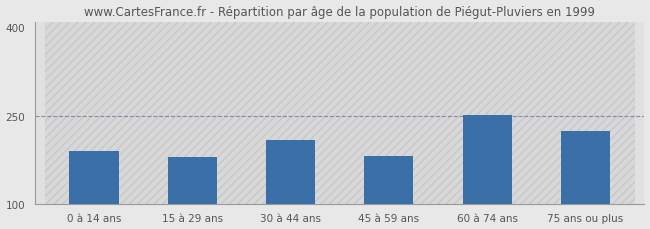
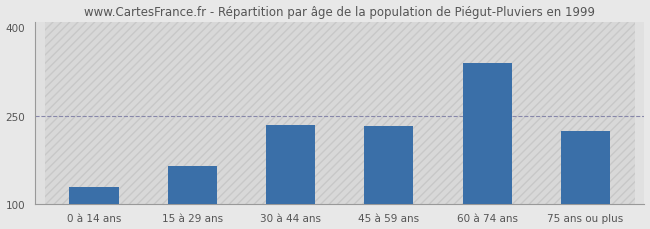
0 à 14 ans: 190 -> 130
15 à 29 ans: 180 -> 165
30 à 44 ans: 210 -> 235
45 à 59 ans: 182 -> 233
60 à 74 ans: 252 -> 340
